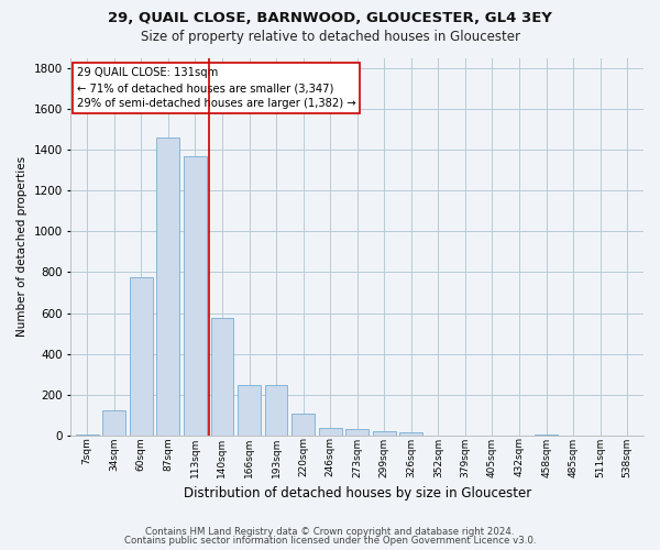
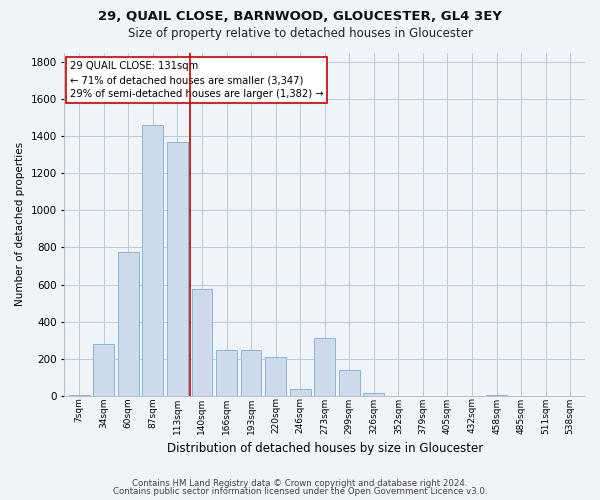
34sqm: 120 -> 280
220sqm: 100 -> 210
273sqm: 30 -> 310
299sqm: 20 -> 140
